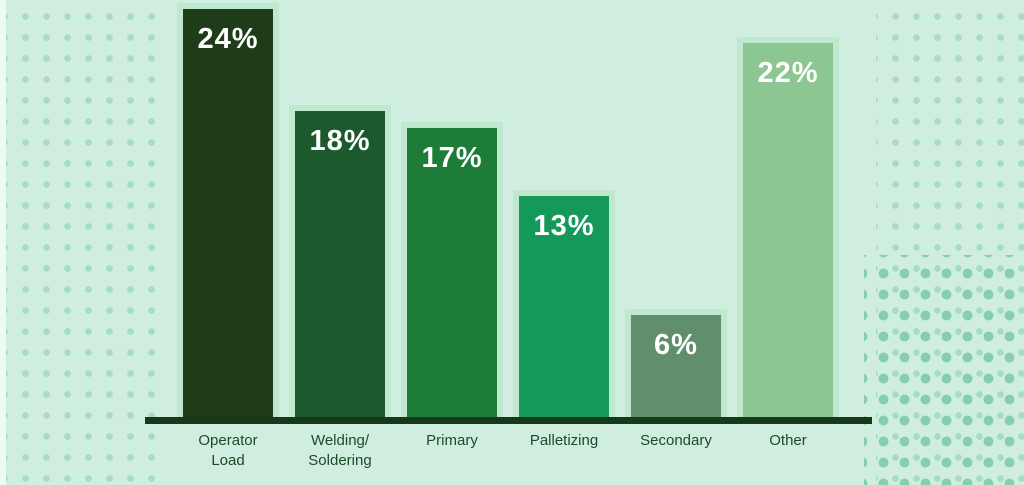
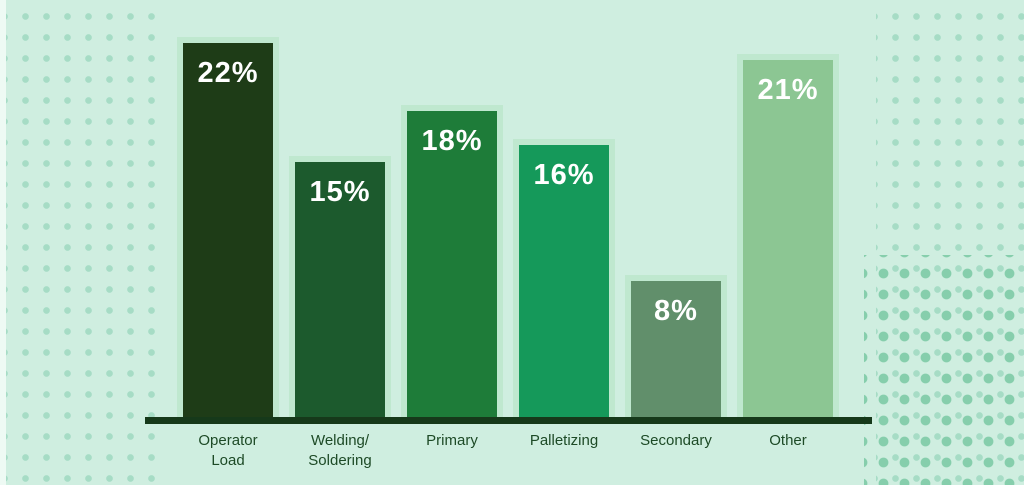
Operator Load: 24% -> 22%
Welding/ Soldering: 18% -> 15%
Primary: 17% -> 18%
Palletizing: 13% -> 16%
Secondary: 6% -> 8%
Other: 22% -> 21%
